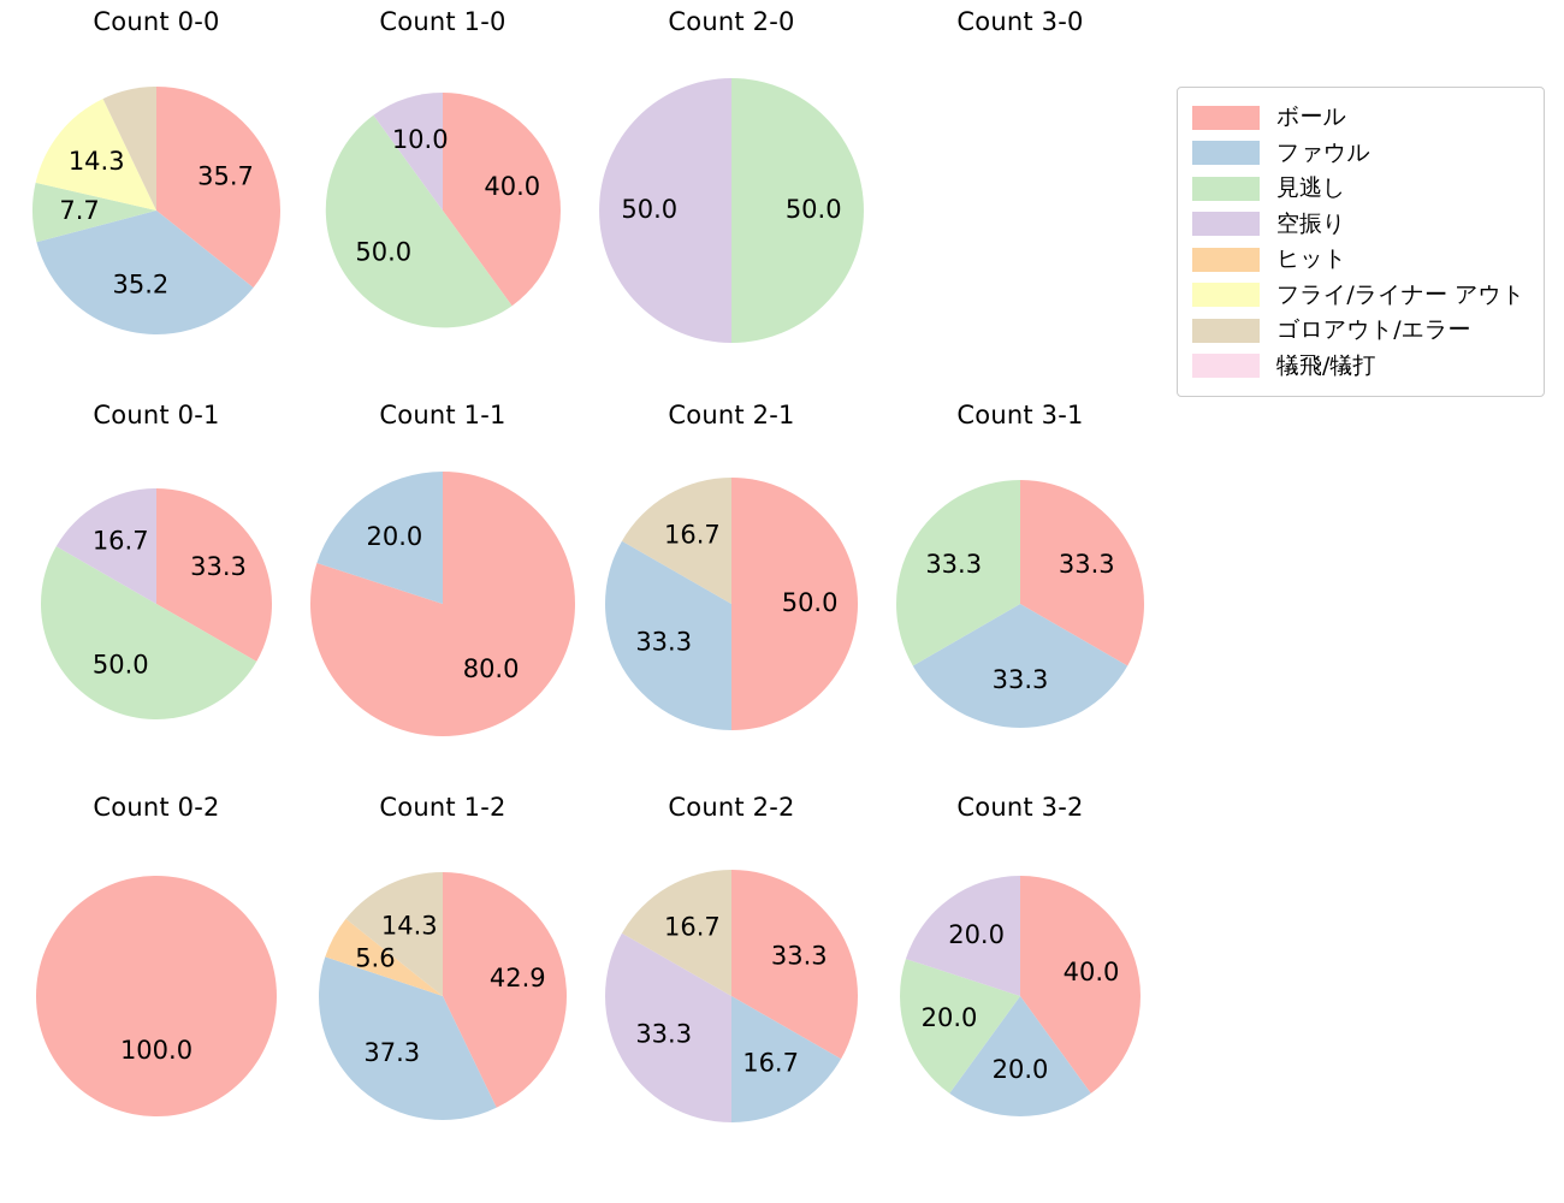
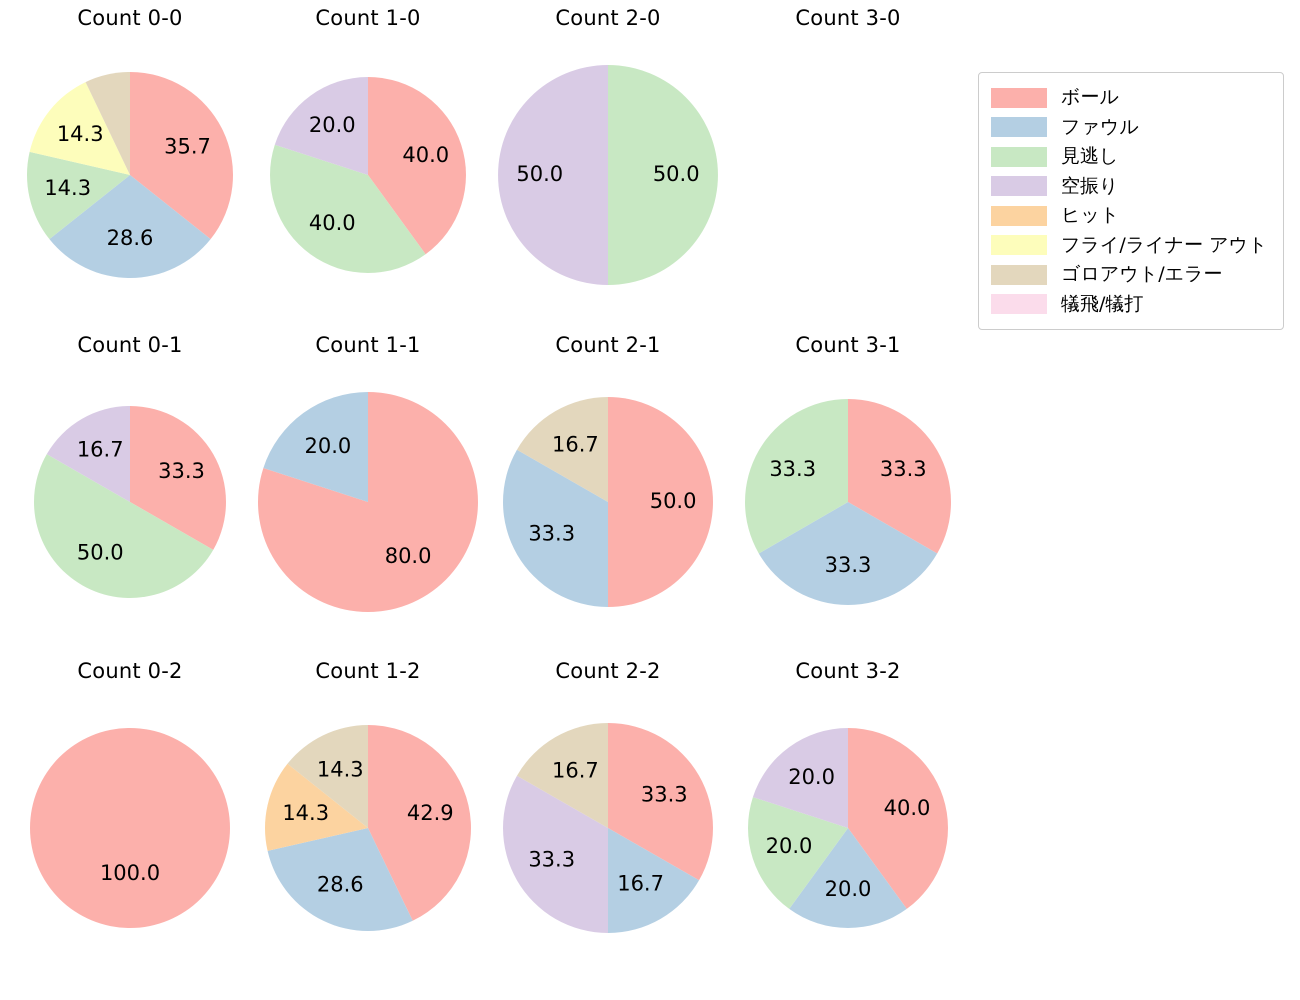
Count 0-0/ファウル: 35.2 -> 28.6
Count 0-0/見逃し: 7.7 -> 14.3
Count 1-0/見逃し: 50.0 -> 40.0
Count 1-0/空振り: 10.0 -> 20.0
Count 1-2/ファウル: 37.3 -> 28.6
Count 1-2/ヒット: 5.6 -> 14.3
